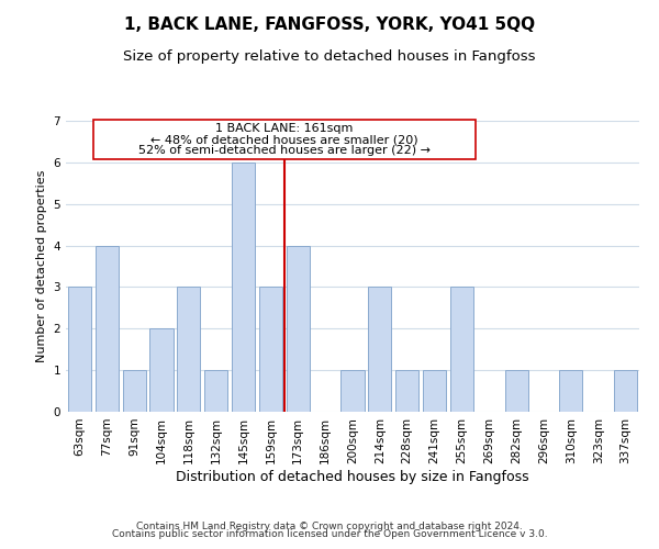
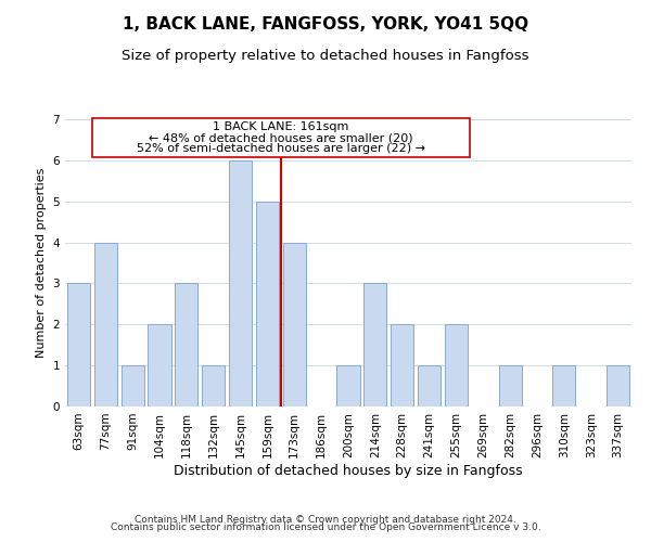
159sqm: 3 -> 5
228sqm: 1 -> 2
255sqm: 3 -> 2
